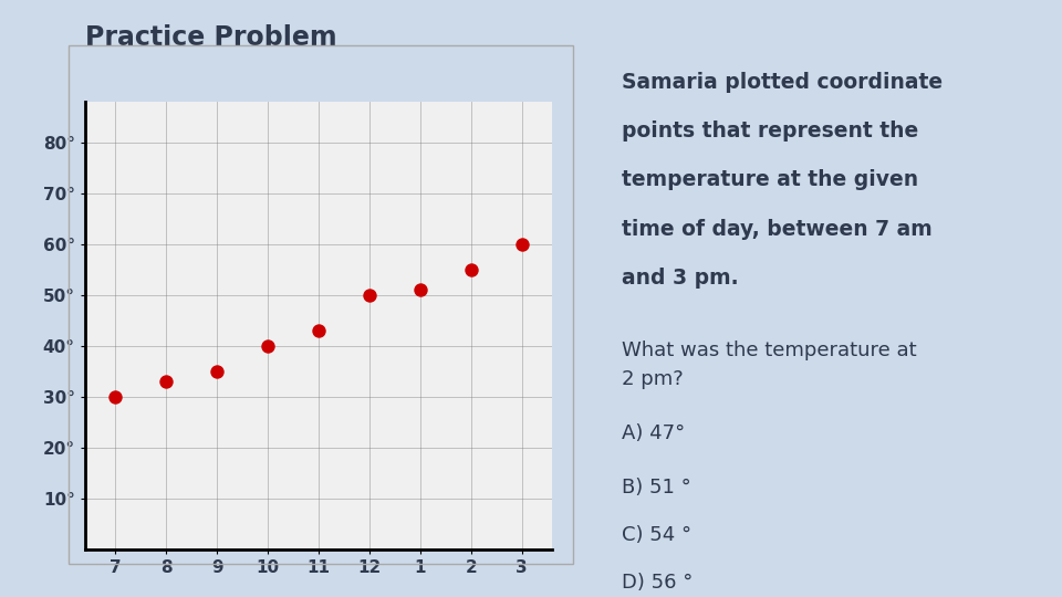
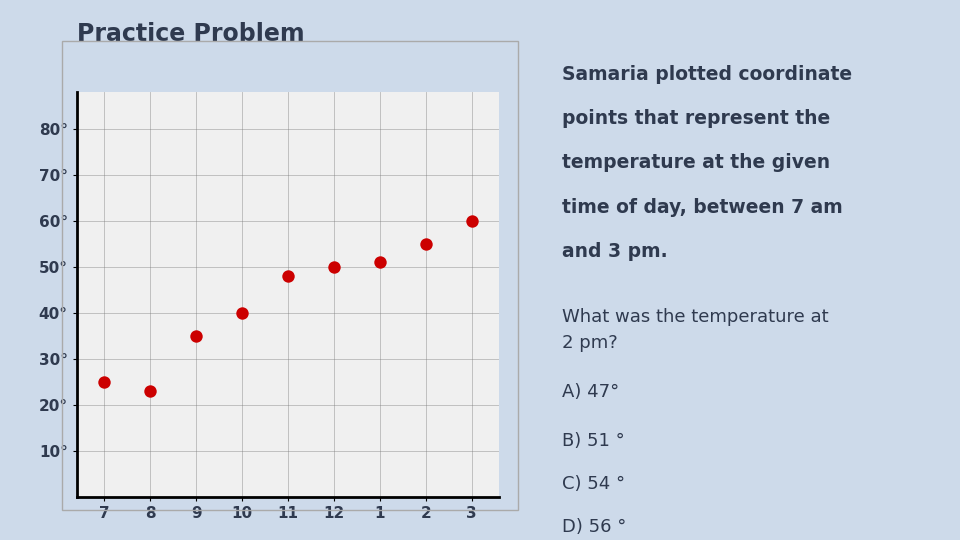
7: 30° -> 25°
8: 33° -> 23°
11: 43° -> 48°
